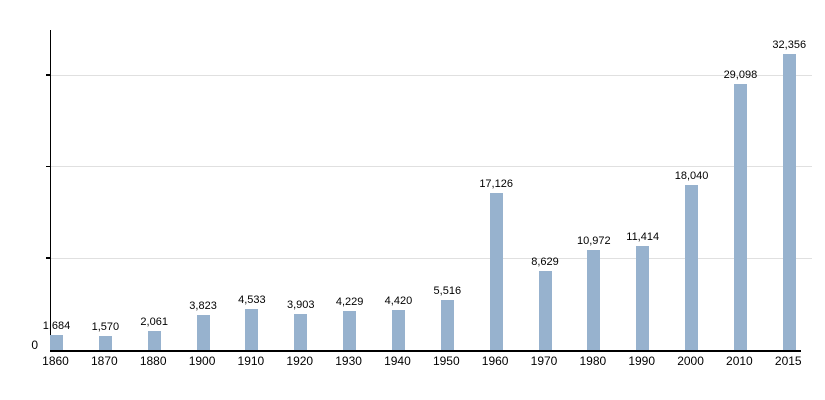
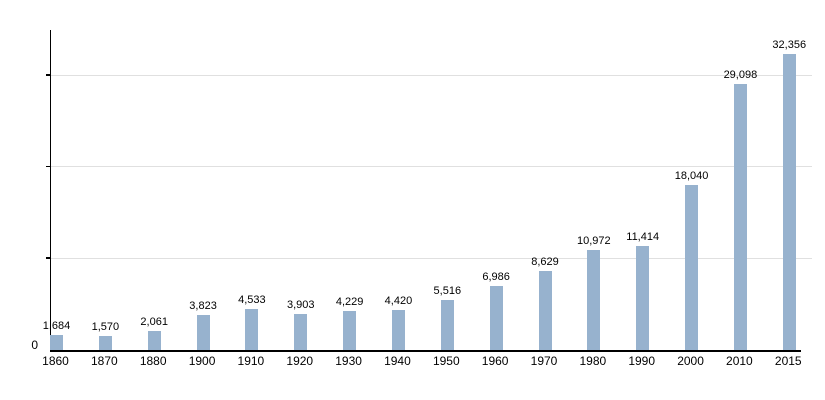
1960: 17,126 -> 6,986
